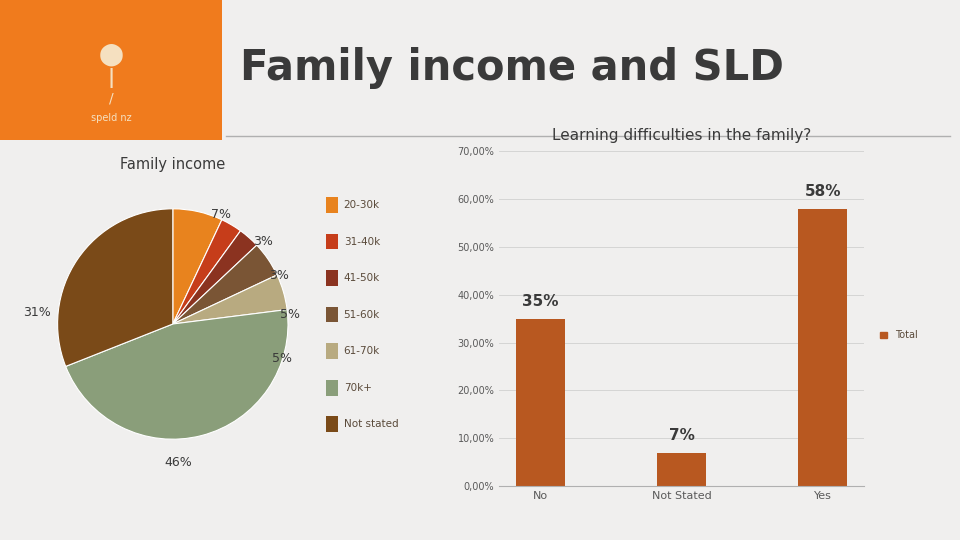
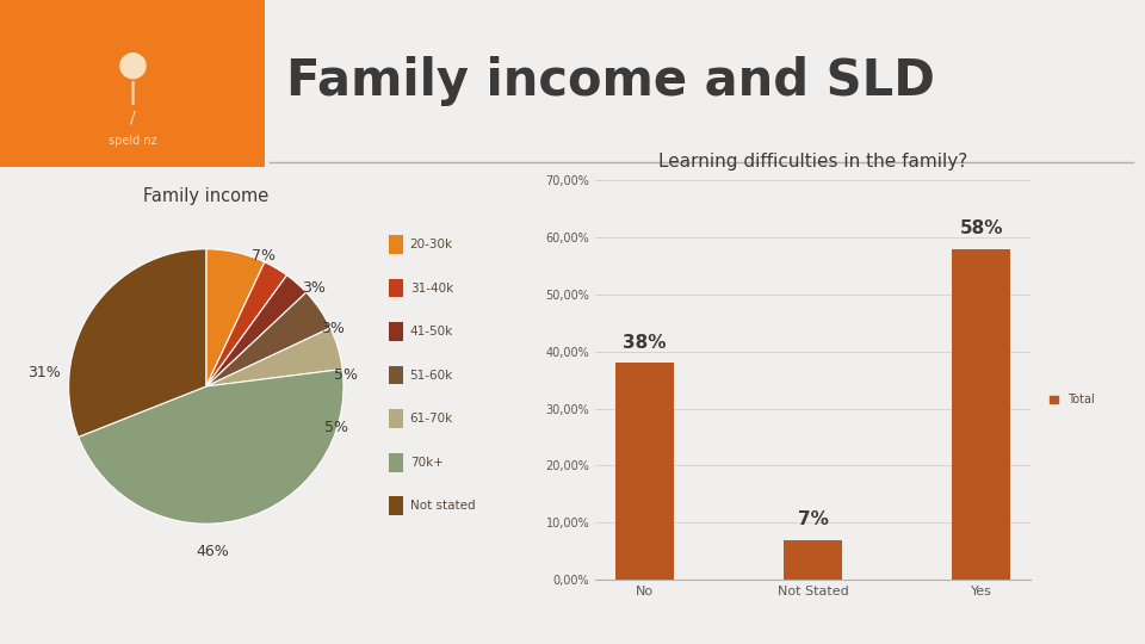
No: 35% -> 38%
